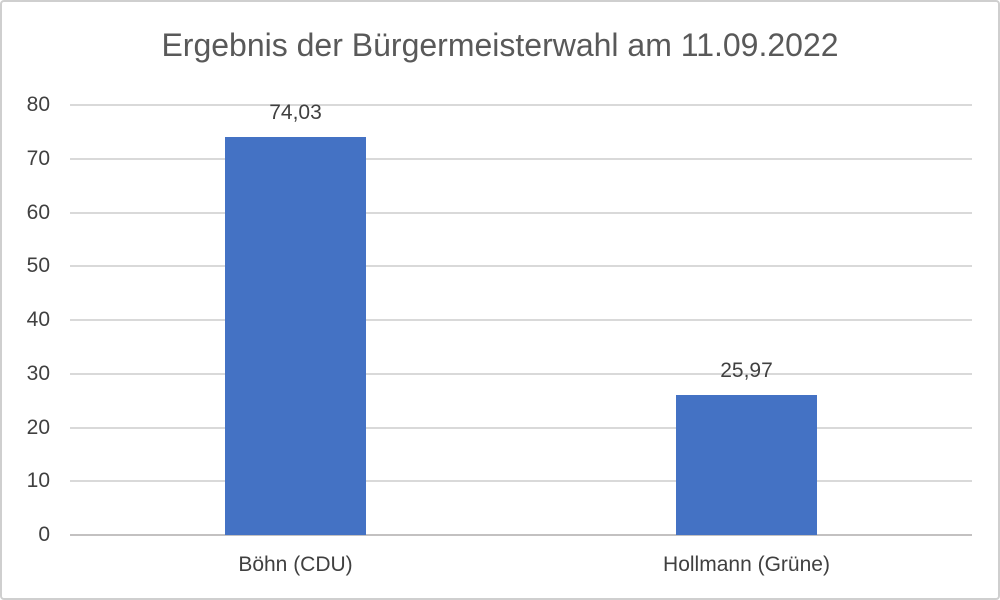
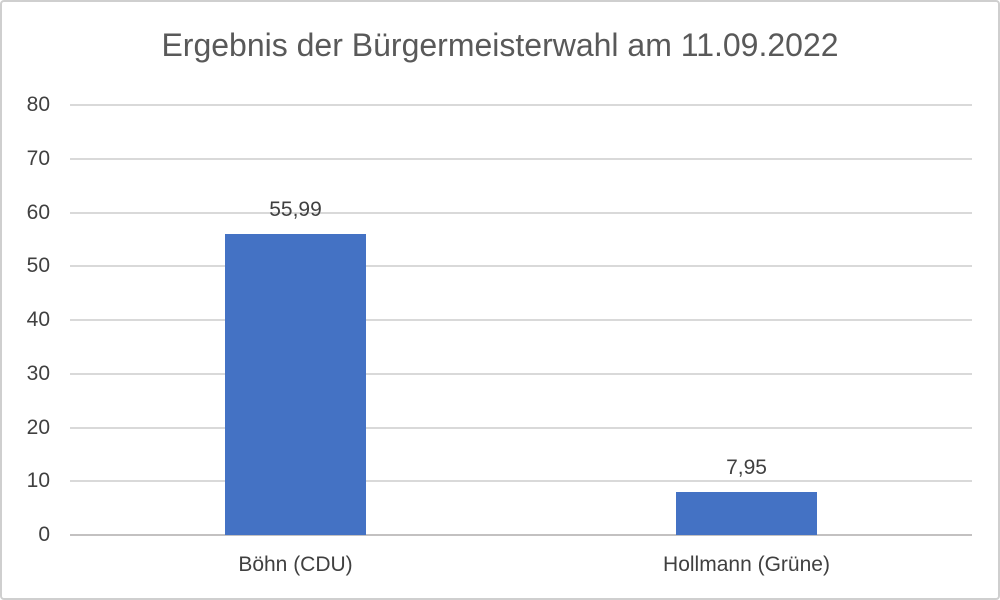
Böhn (CDU): 74,03 -> 55,99
Hollmann (Grüne): 25,97 -> 7,95
